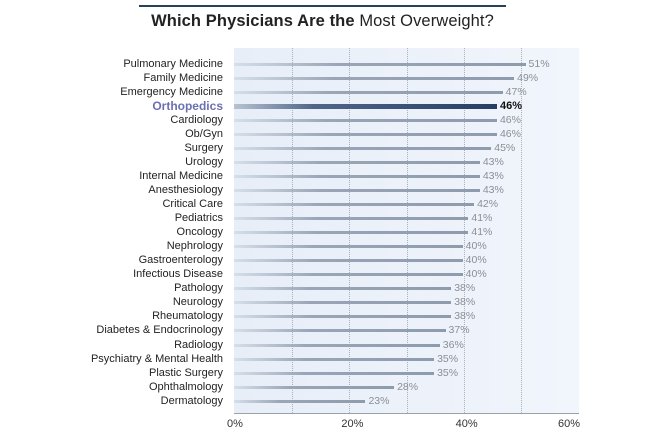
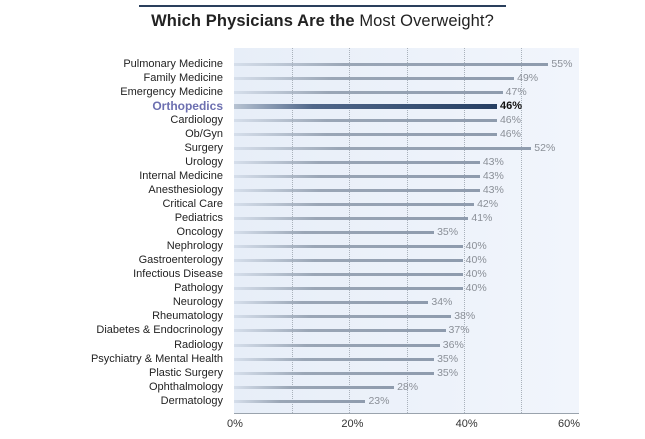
Pulmonary Medicine: 51% -> 55%
Surgery: 45% -> 52%
Oncology: 41% -> 35%
Pathology: 38% -> 40%
Neurology: 38% -> 34%
